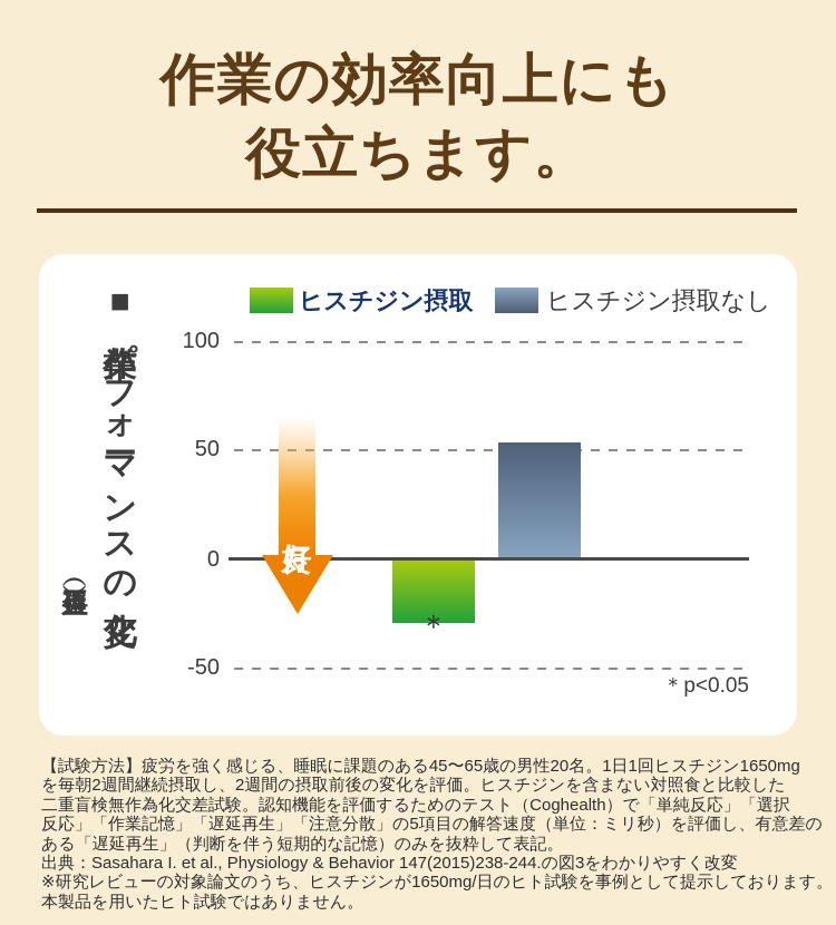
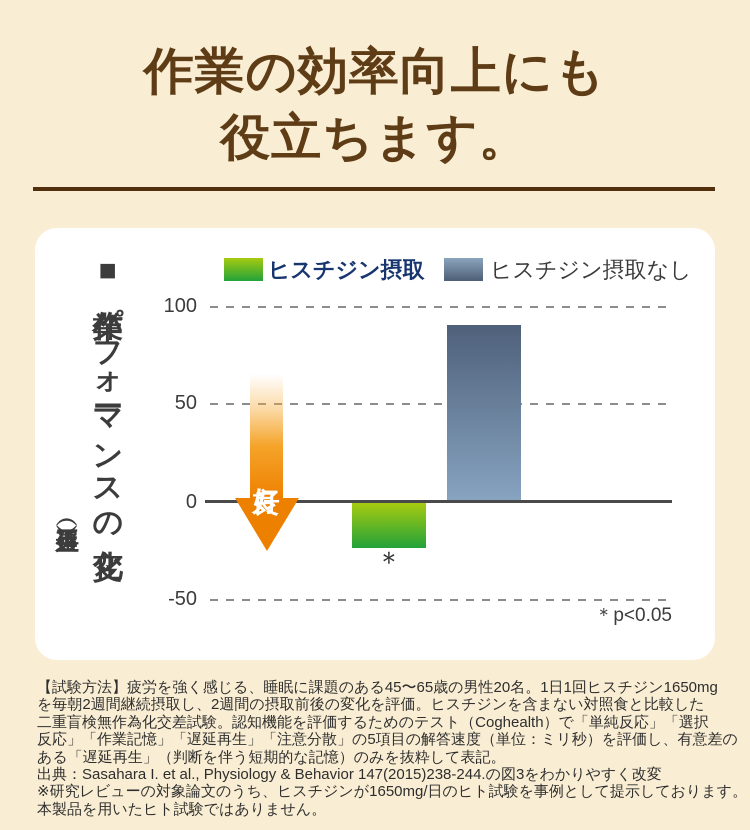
ヒスチジン摂取: -29 -> -23
ヒスチジン摂取なし: 53 -> 90
